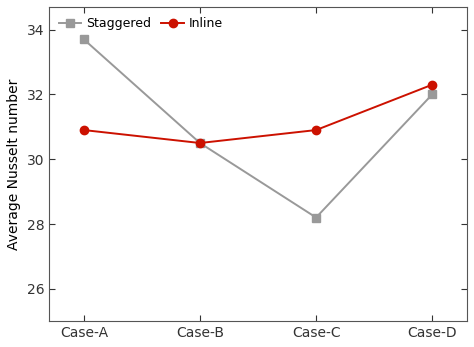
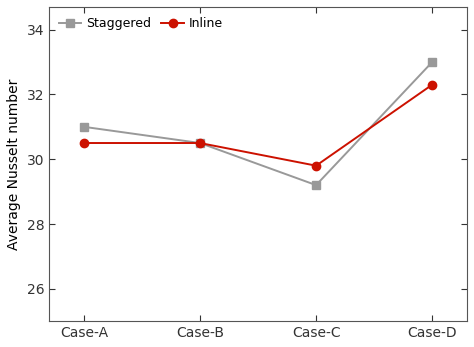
Staggered/Case-A: 33.7 -> 31.0
Inline/Case-A: 30.9 -> 30.5
Staggered/Case-C: 28.2 -> 29.2
Inline/Case-C: 30.9 -> 29.8
Staggered/Case-D: 32.0 -> 33.0
